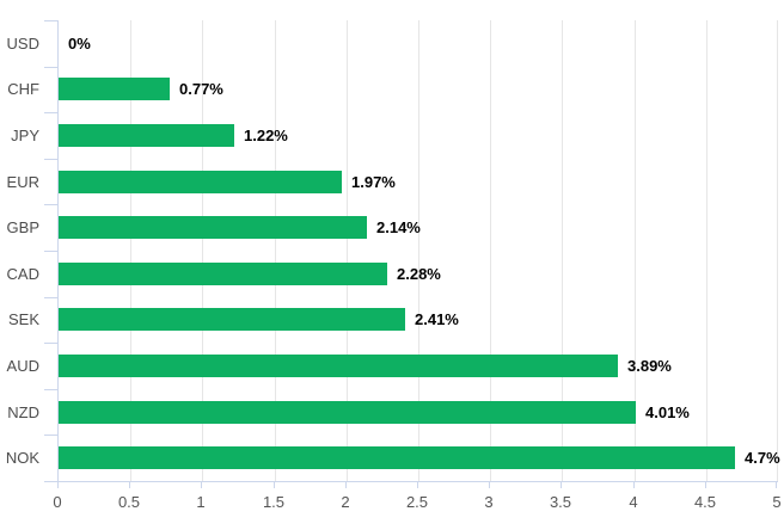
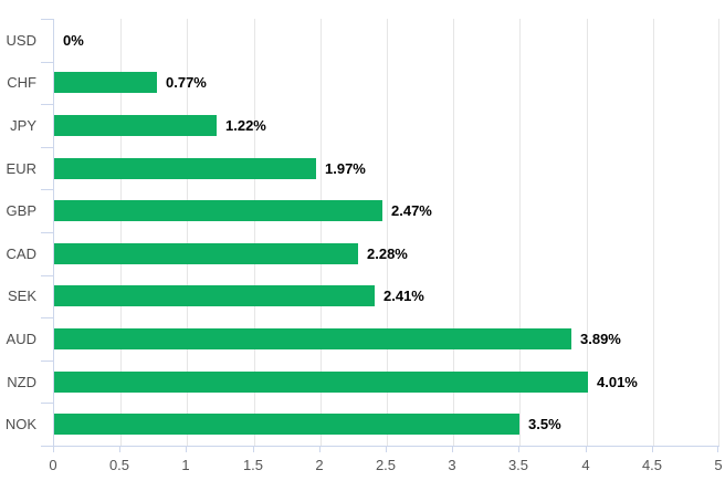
GBP: 2.14% -> 2.47%
NOK: 4.7% -> 3.5%
